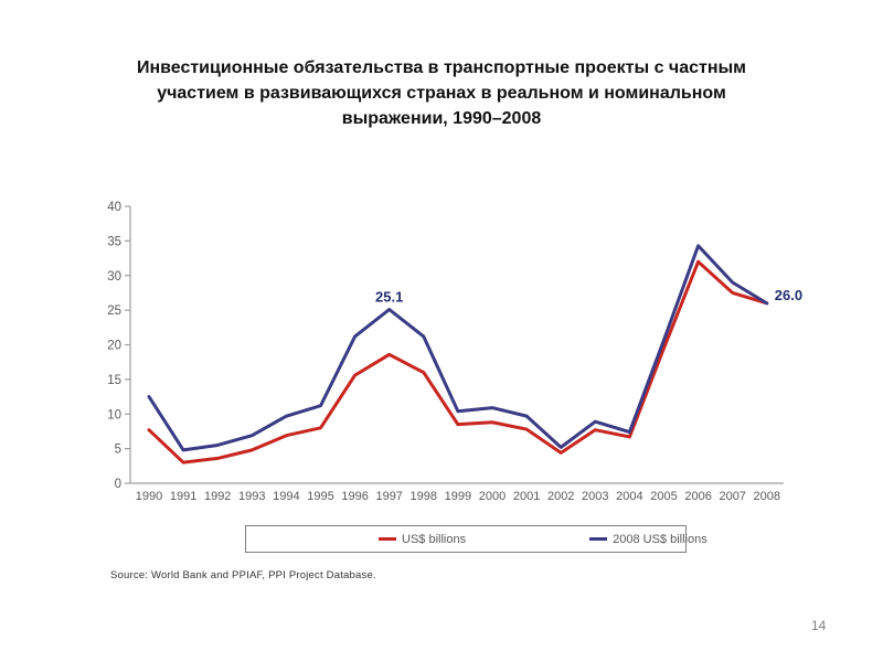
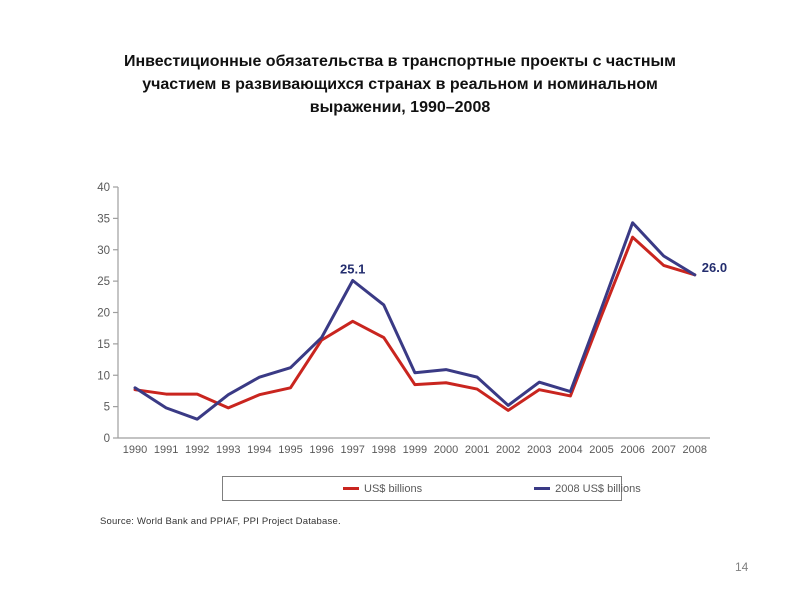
2008 US$ billions/1990: 12 -> 8
US$ billions/1991: 3 -> 7
US$ billions/1992: 4 -> 7
2008 US$ billions/1992: 6 -> 3
2008 US$ billions/1996: 21 -> 16
